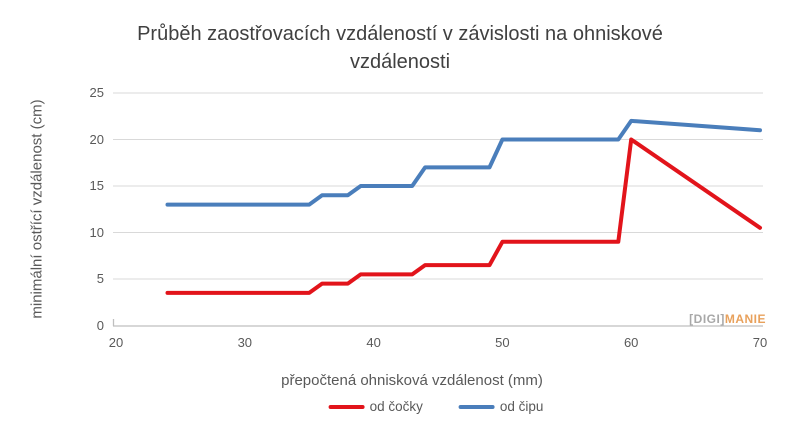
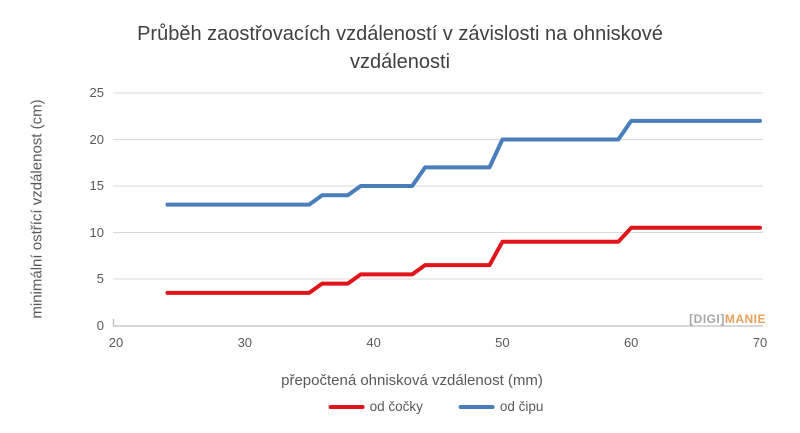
od čočky/60: 20 -> 10
od čipu/70: 21 -> 22
